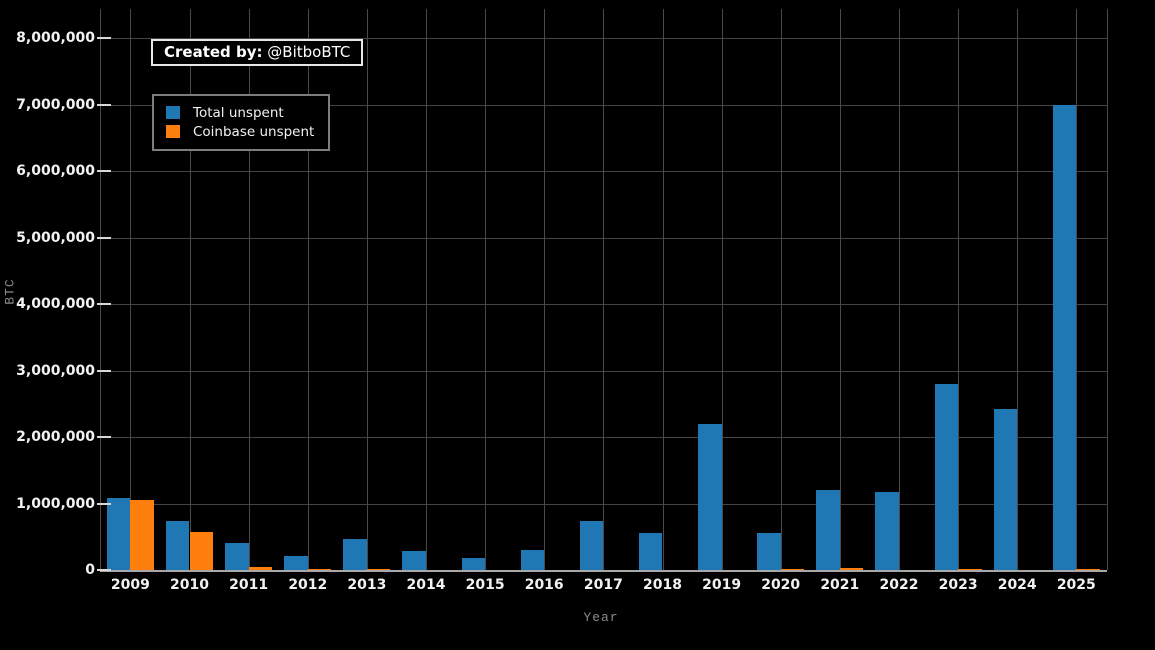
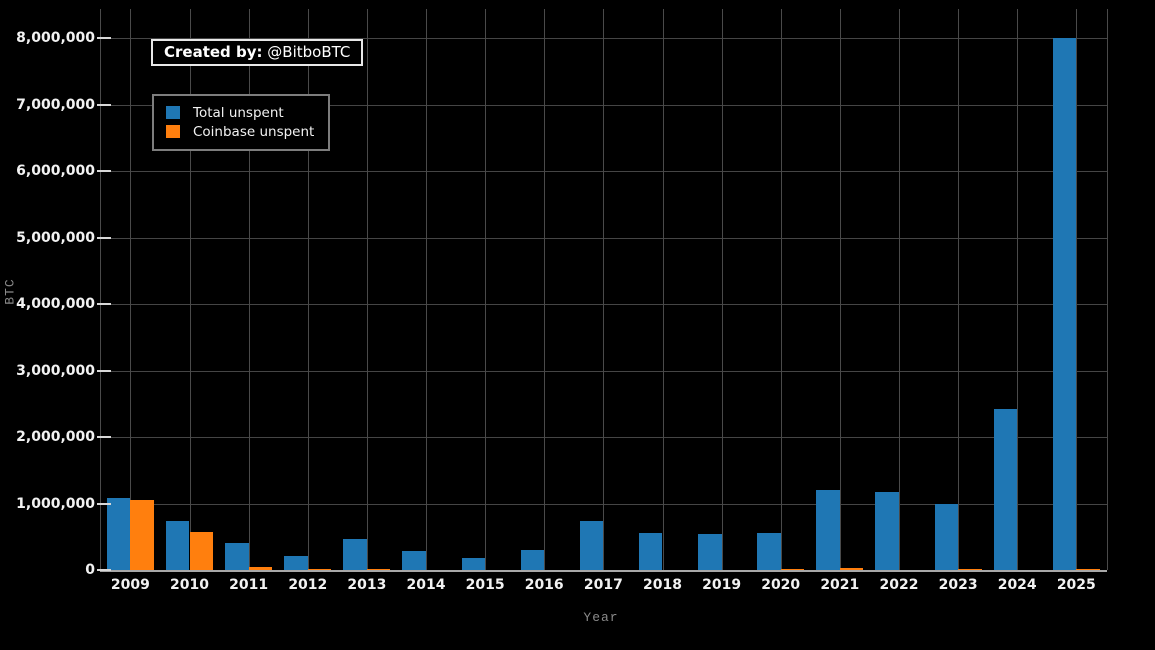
Total unspent/2019: 2200000 -> 500000
Total unspent/2023: 2800000 -> 1000000
Total unspent/2025: 7000000 -> 8000000
